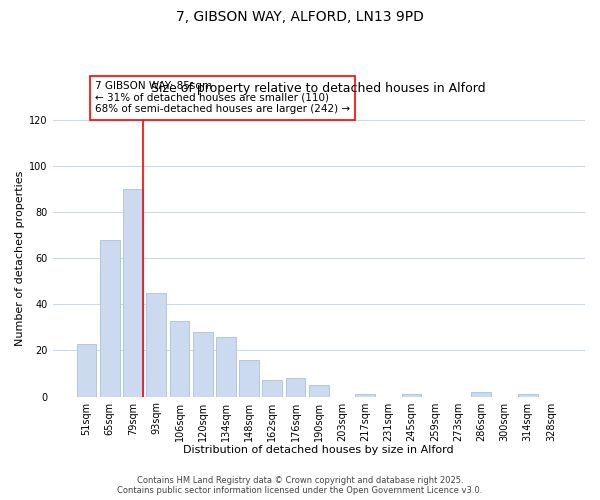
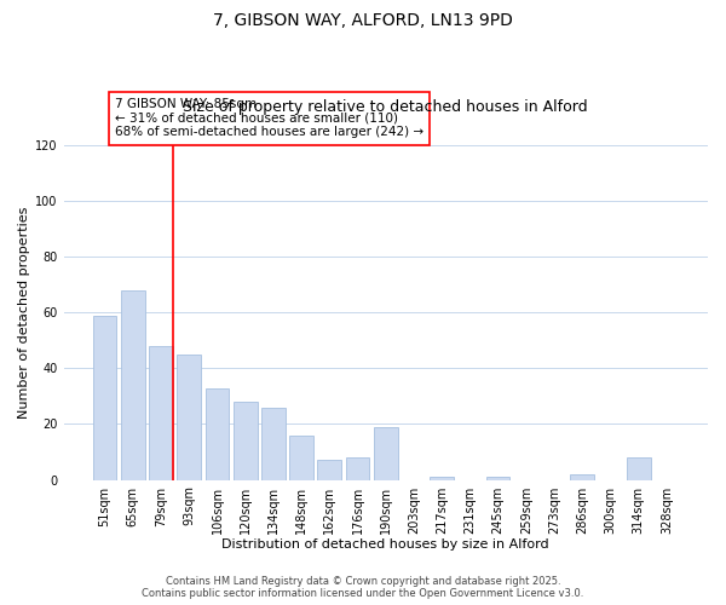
51sqm: 23 -> 59
79sqm: 90 -> 48
190sqm: 5 -> 19
314sqm: 1 -> 8
